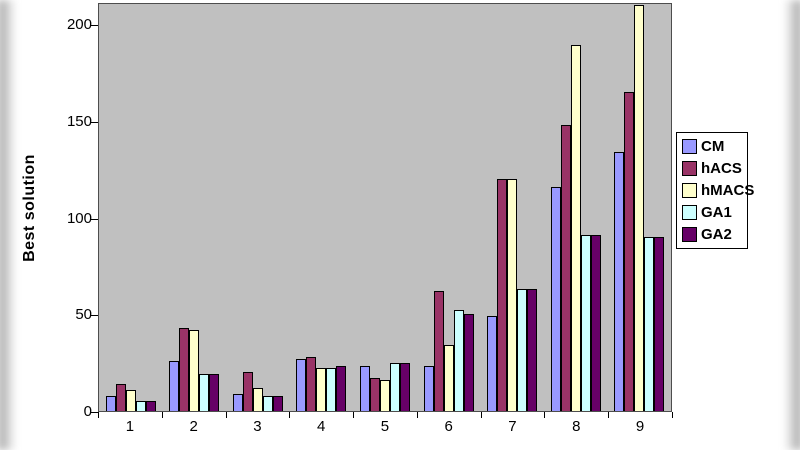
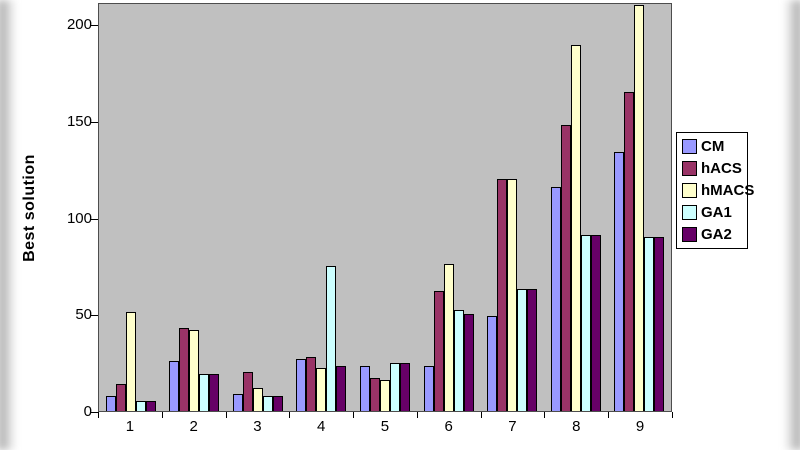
hMACS/1: 11 -> 51
GA1/4: 22 -> 75
hMACS/6: 34 -> 76
